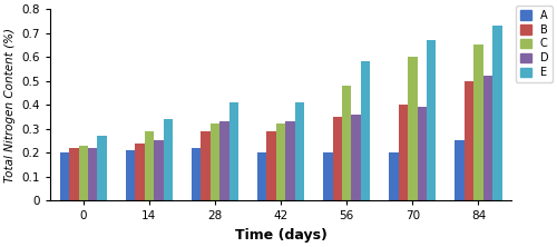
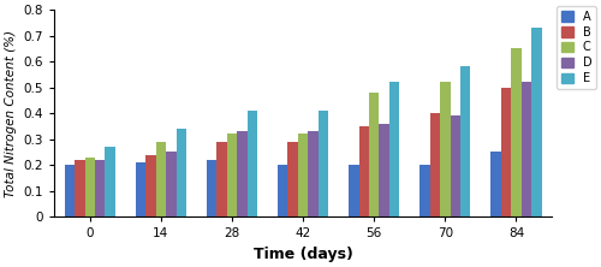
E/56: 0.58 -> 0.52
C/70: 0.60 -> 0.52
E/70: 0.67 -> 0.58
